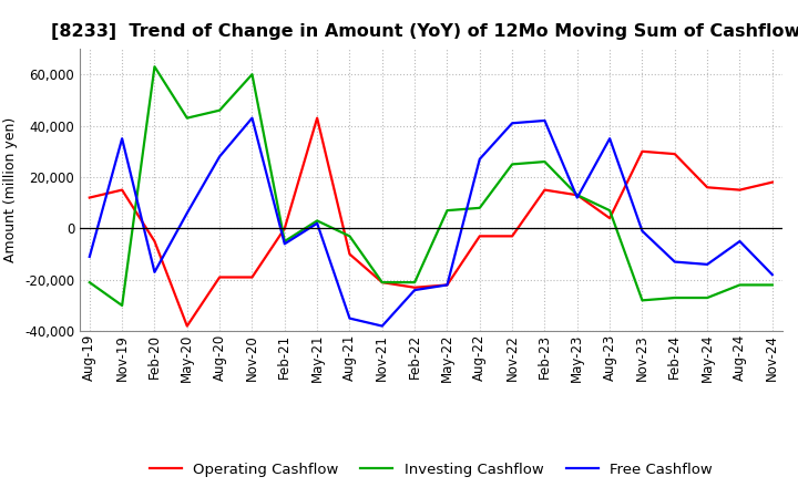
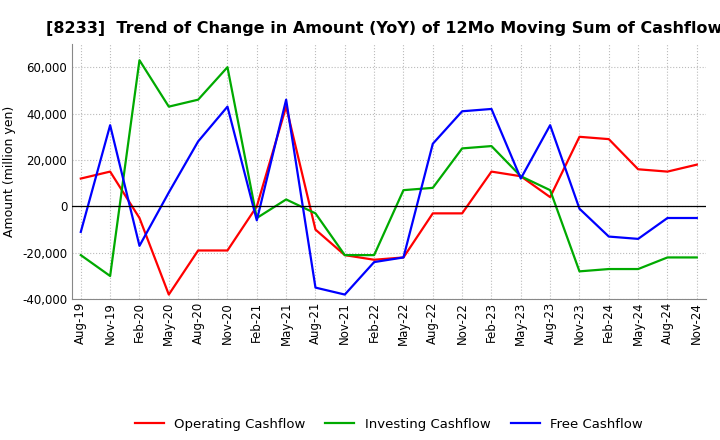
Free Cashflow/May-21: 2,000 -> 46,000
Free Cashflow/Nov-24: -18,000 -> -5,000
